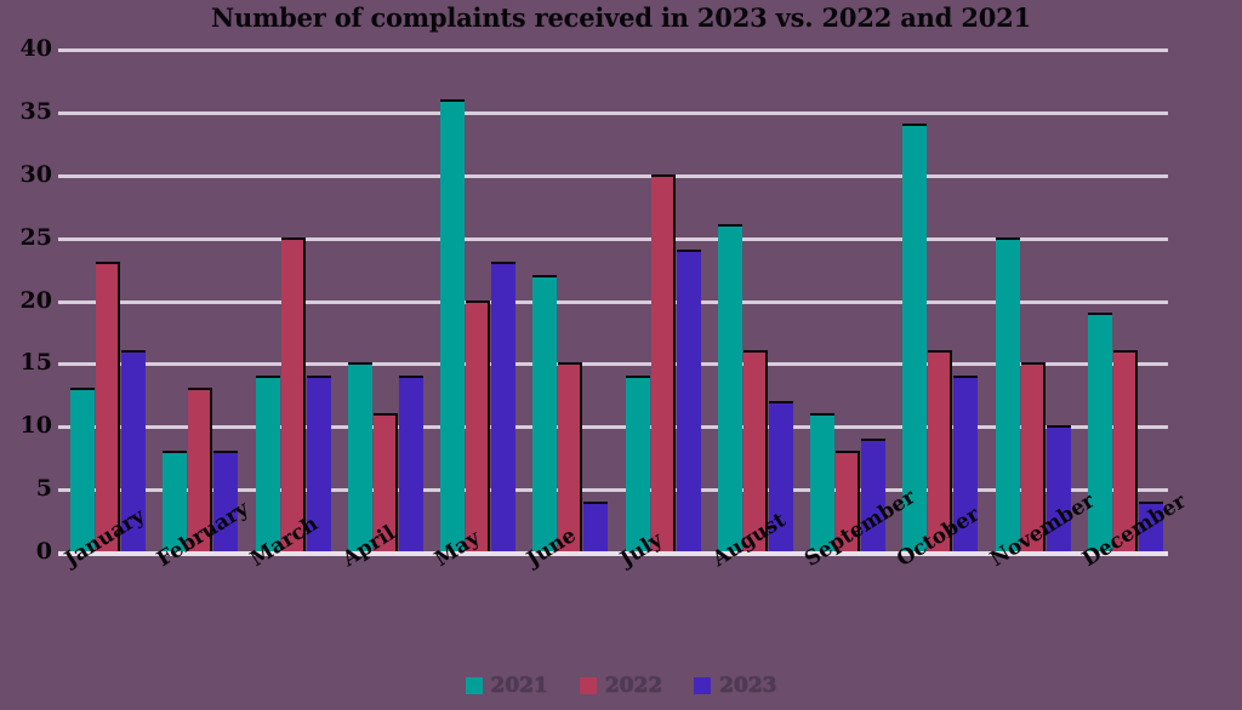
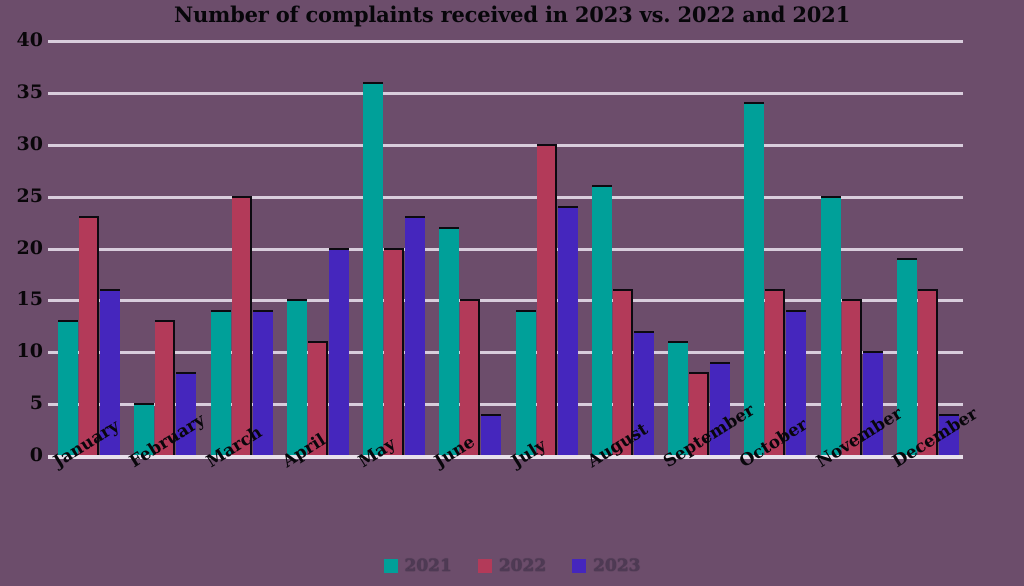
2021/February: 8 -> 5
2023/April: 14 -> 20
